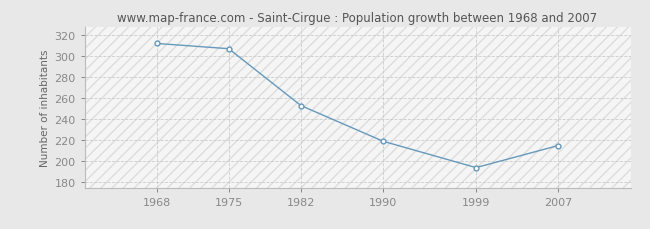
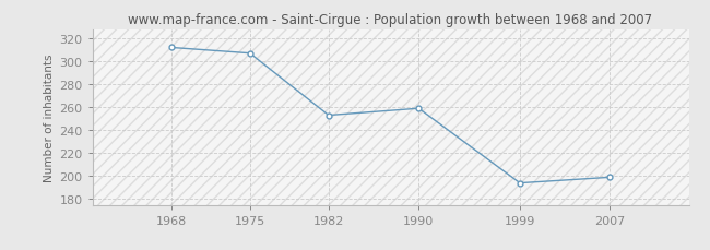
1990: 219 -> 259
2007: 215 -> 199
